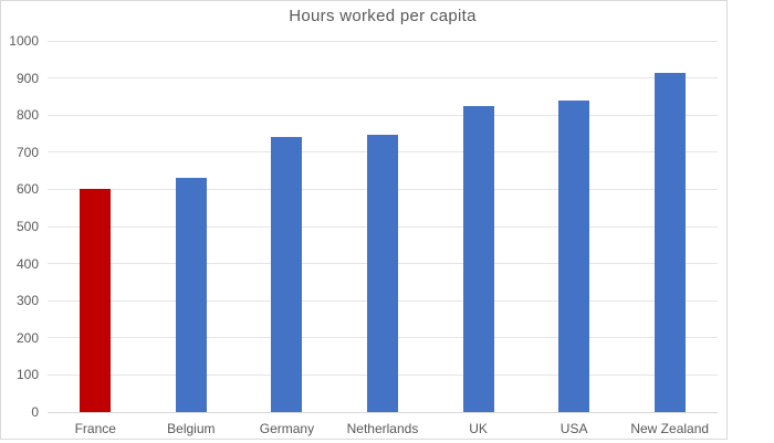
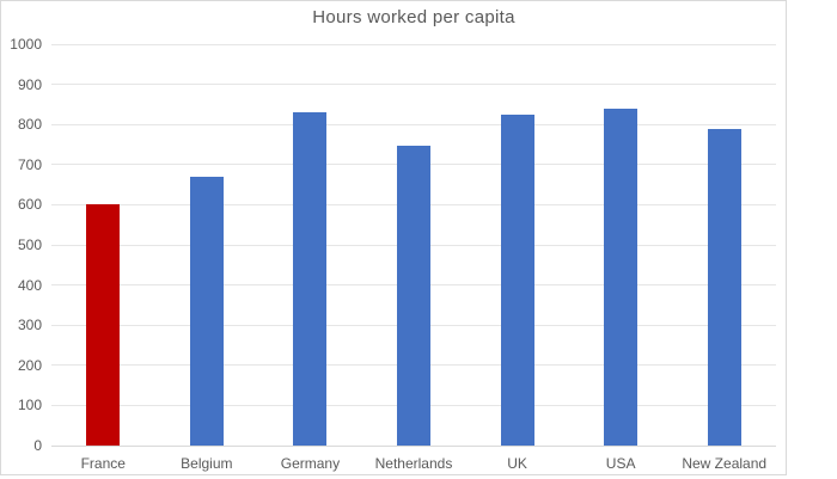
Belgium: 630 -> 670
Germany: 740 -> 830
New Zealand: 910 -> 790
